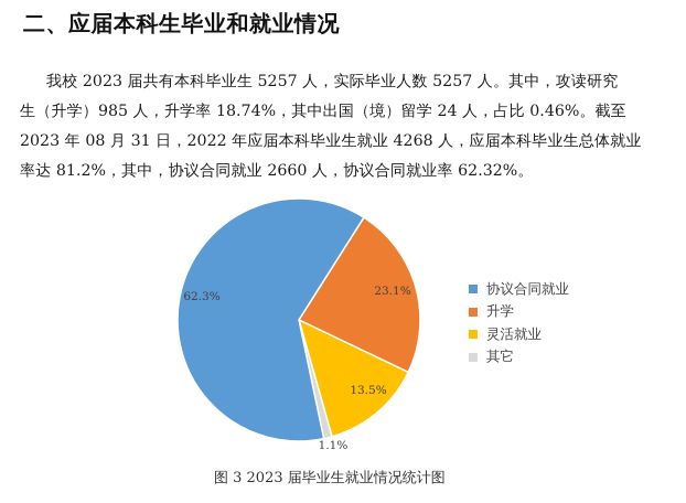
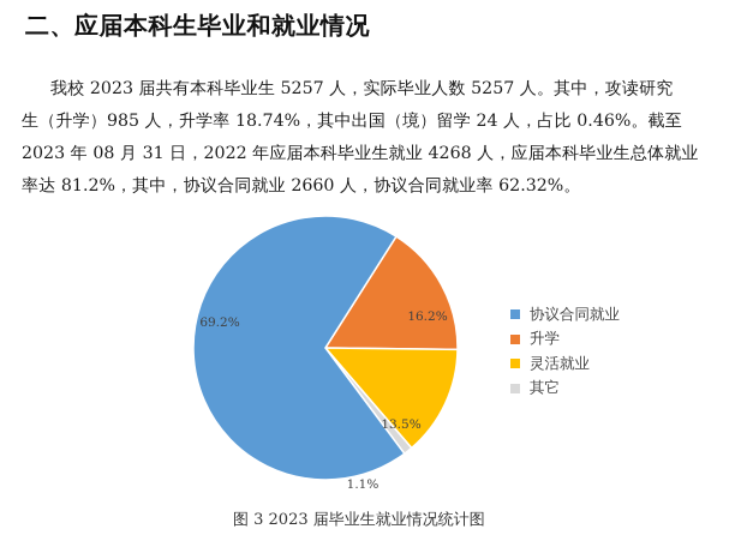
协议合同就业: 62.3% -> 69.2%
升学: 23.1% -> 16.2%
